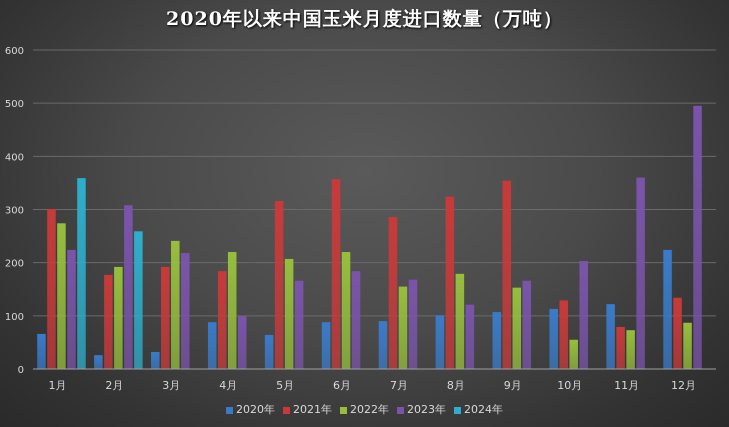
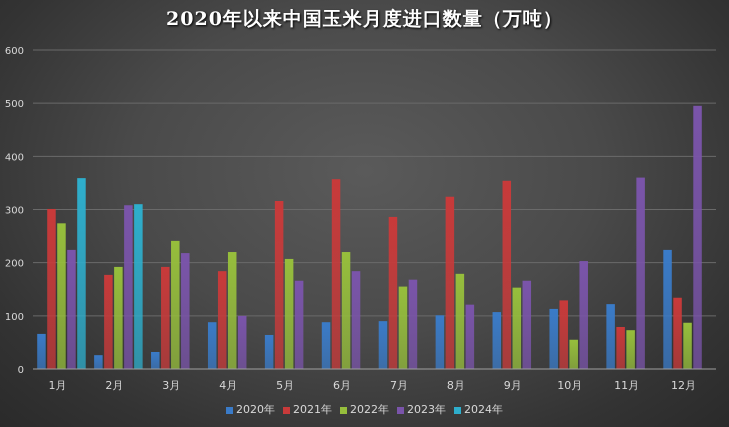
2024年/2月: 260 -> 310
